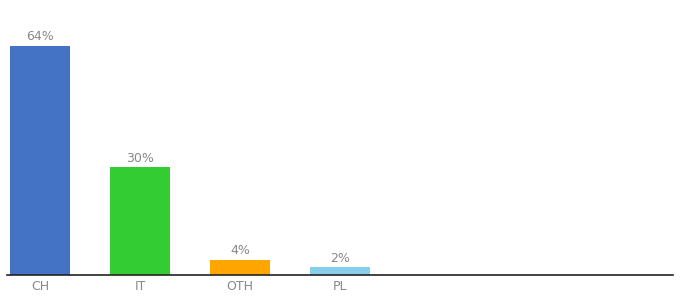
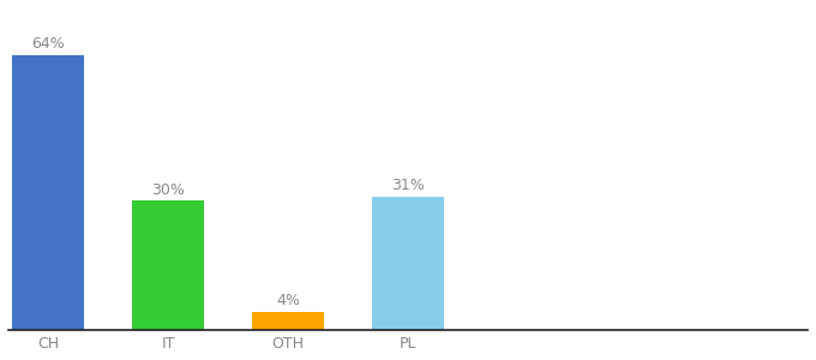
PL: 2% -> 31%
